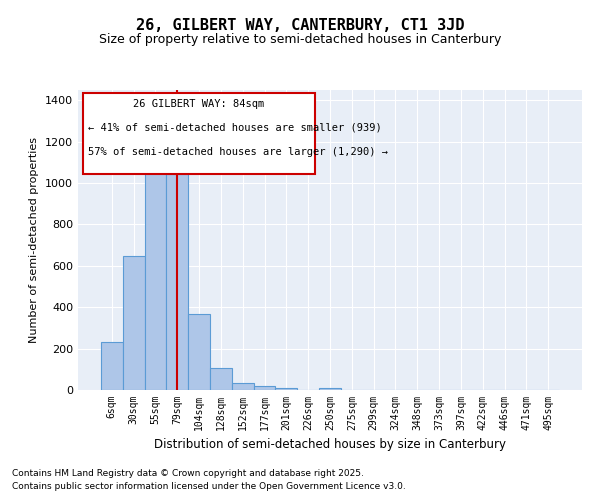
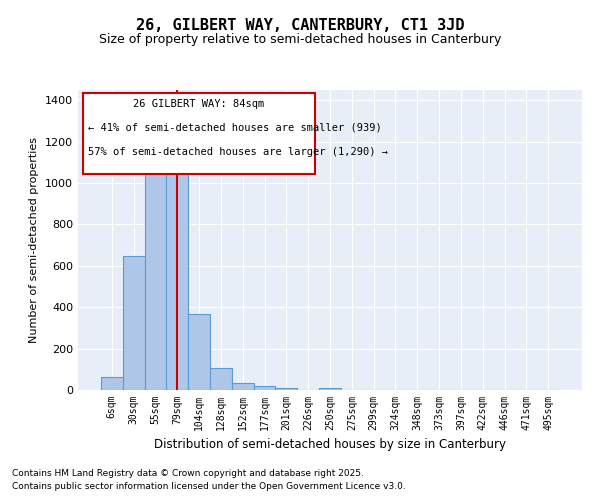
6sqm: 230 -> 65
